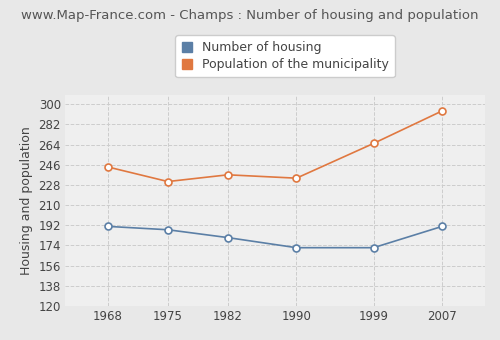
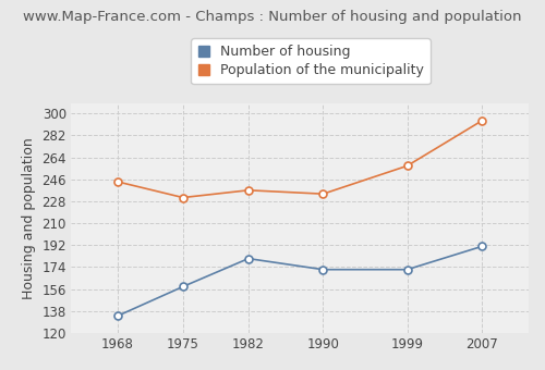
Number of housing/1968: 191 -> 134
Number of housing/1975: 188 -> 158
Population of the municipality/1999: 265 -> 257
